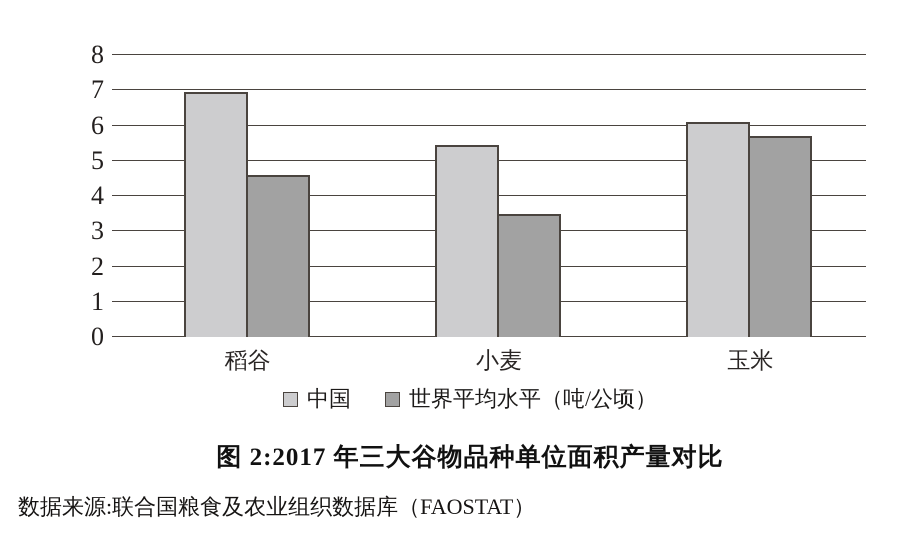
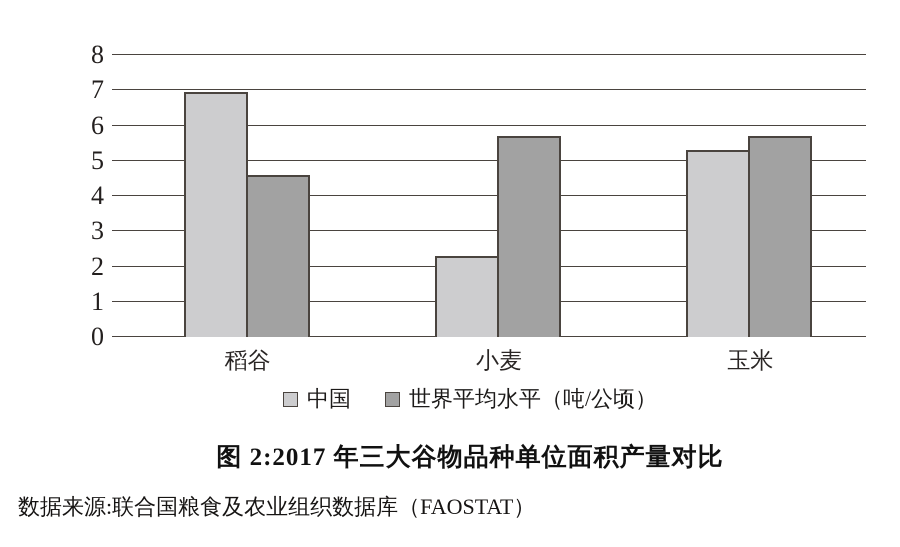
中国/小麦: 5.5 -> 2.3
世界平均水平（吨/公顷）/小麦: 3.5 -> 5.7
中国/玉米: 6.1 -> 5.3
